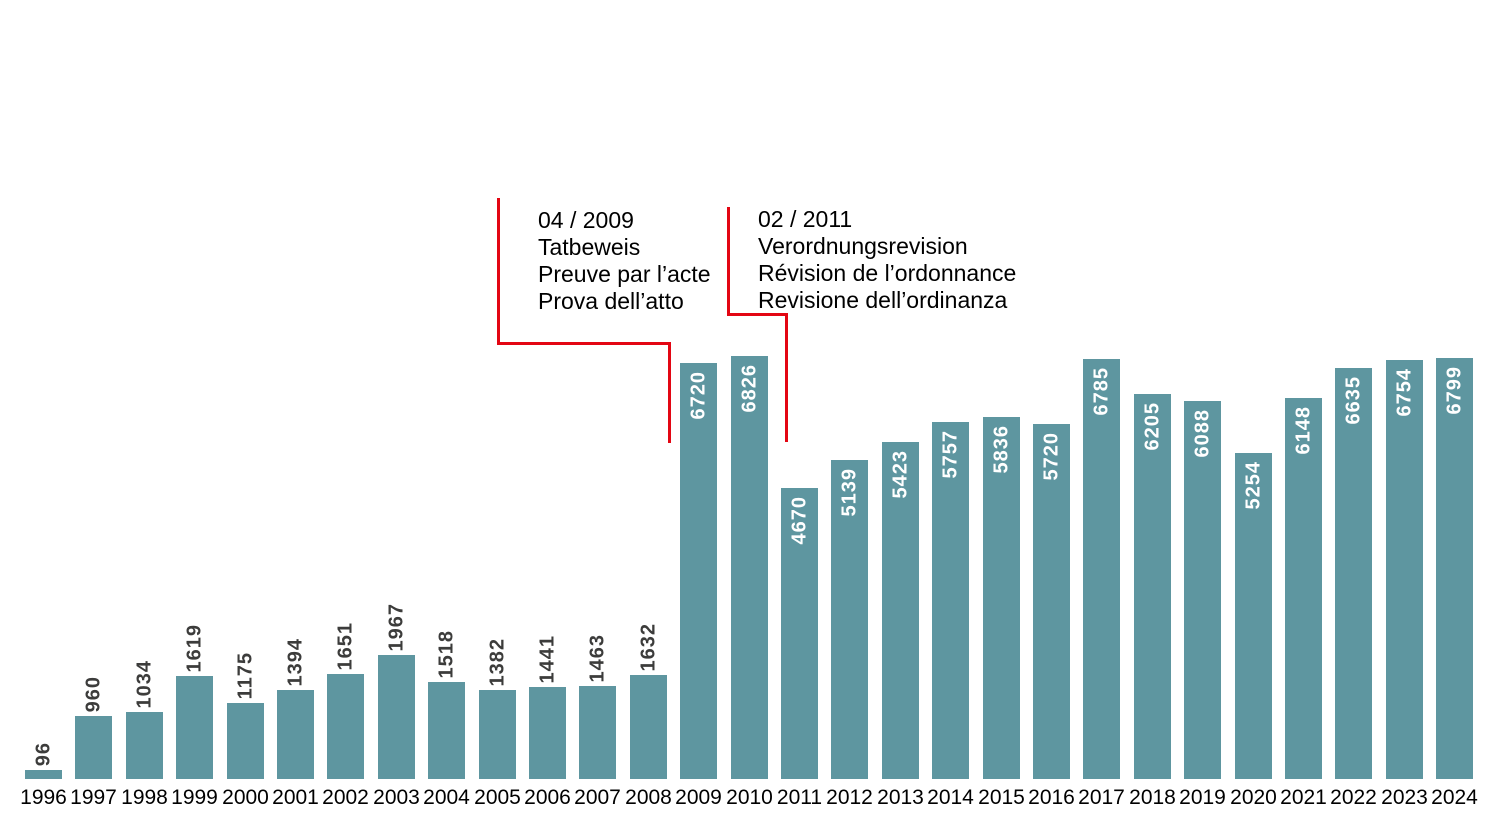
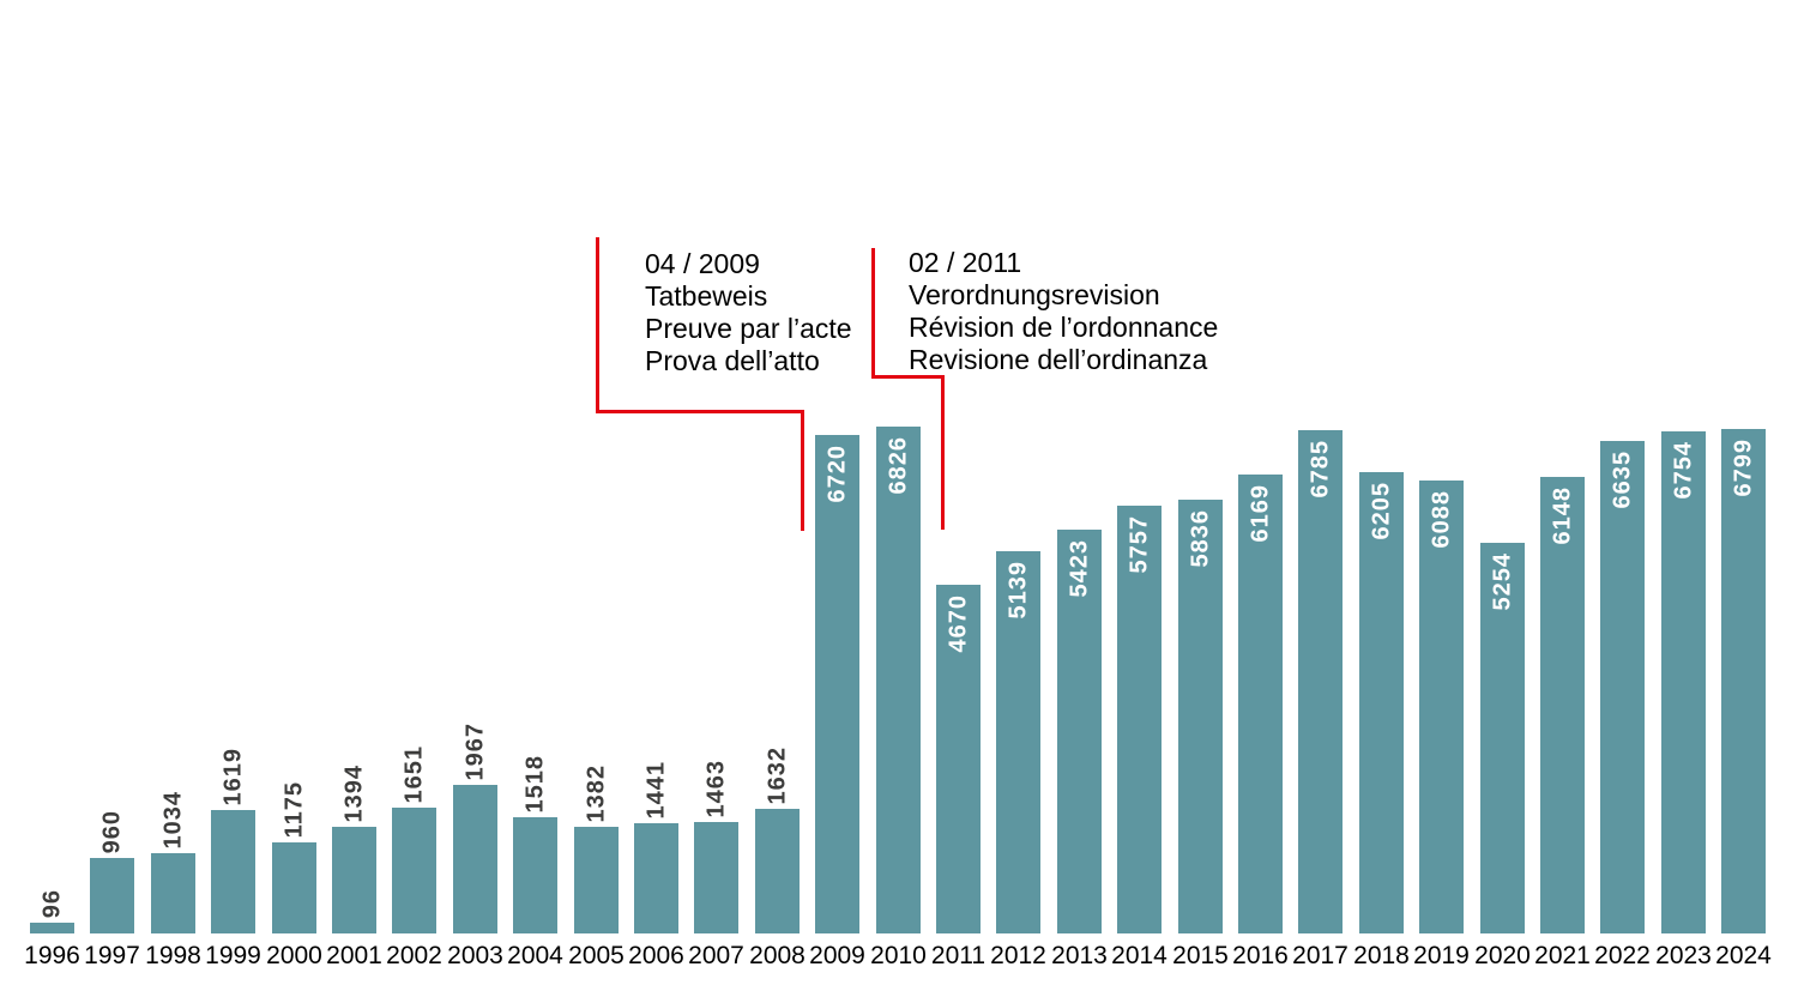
2016: 5720 -> 6169
